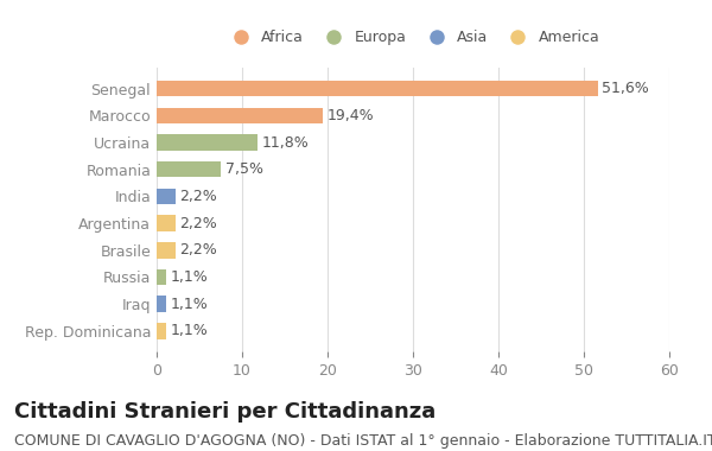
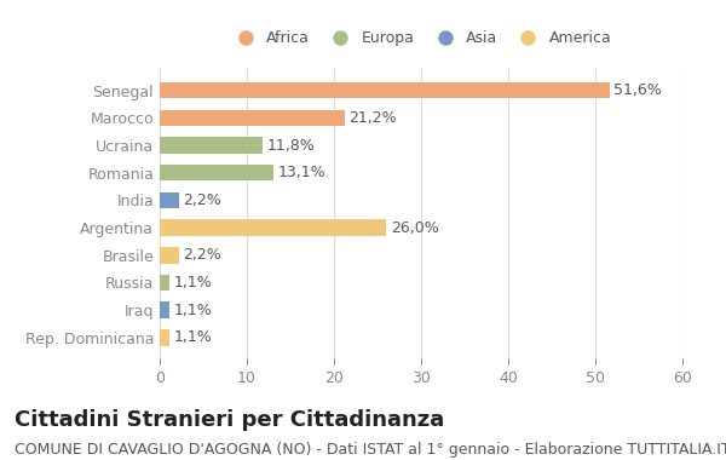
Marocco: 19,4% -> 21,2%
Romania: 7,5% -> 13,1%
Argentina: 2,2% -> 26,0%
